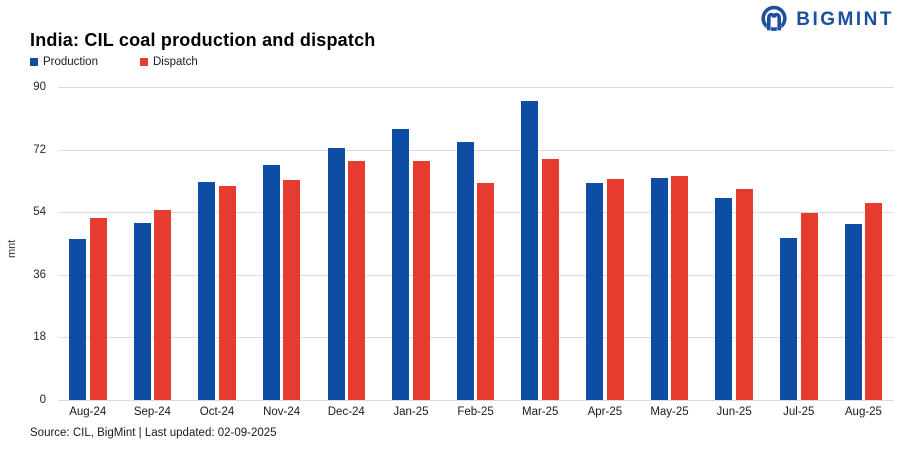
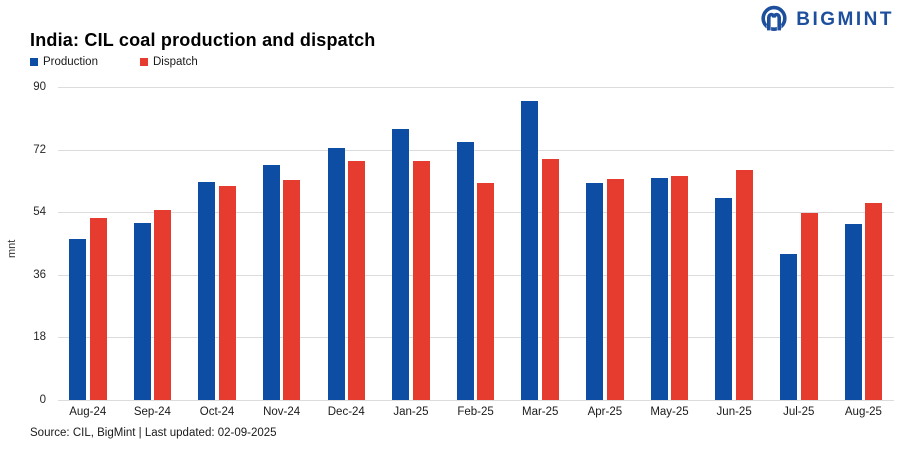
Dispatch/Jun-25: 61 -> 66
Production/Jul-25: 46 -> 42
